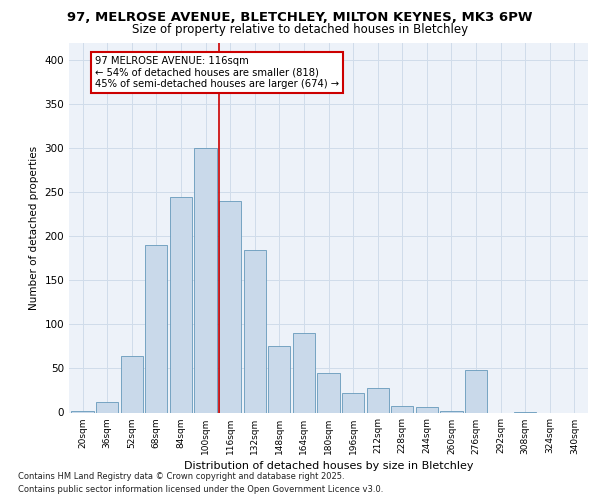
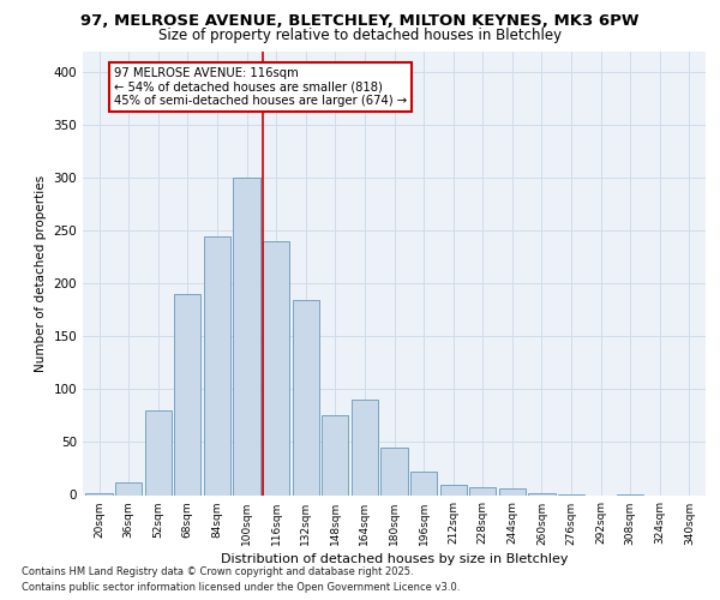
52sqm: 64 -> 80
212sqm: 28 -> 10
276sqm: 48 -> 1
